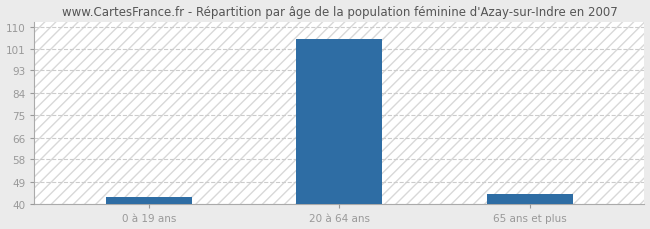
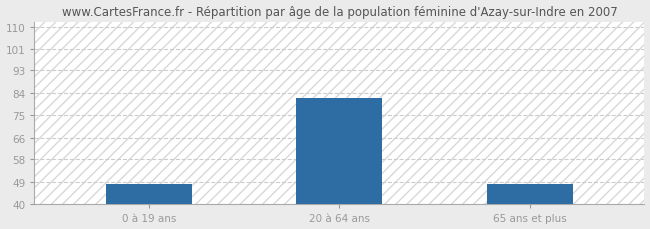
0 à 19 ans: 43 -> 48
20 à 64 ans: 105 -> 82
65 ans et plus: 44 -> 48
